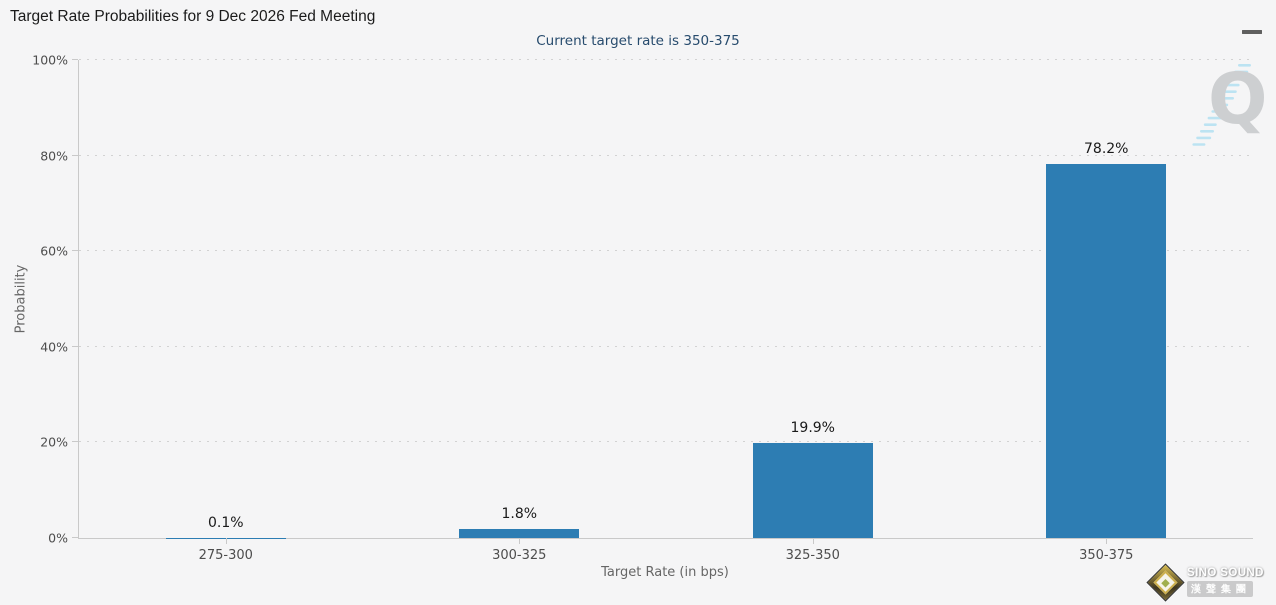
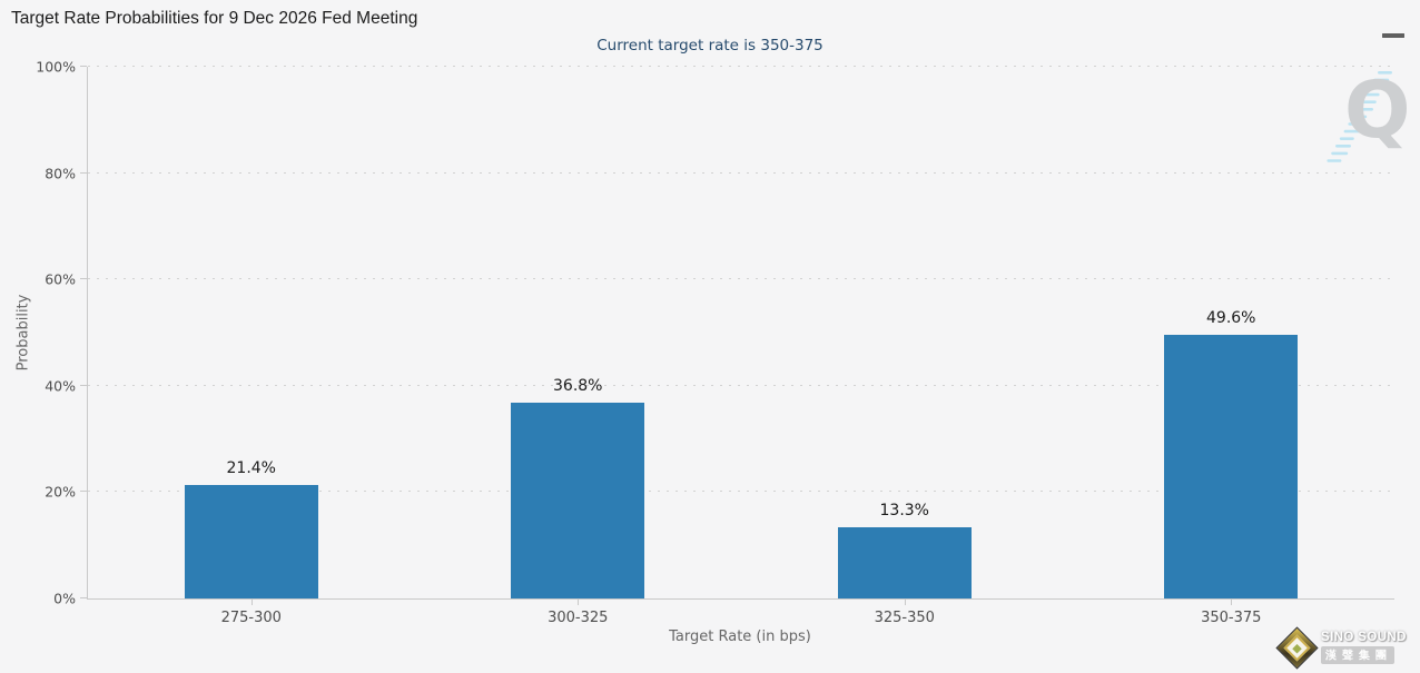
275-300: 0.1% -> 21.4%
300-325: 1.8% -> 36.8%
325-350: 19.9% -> 13.3%
350-375: 78.2% -> 49.6%
